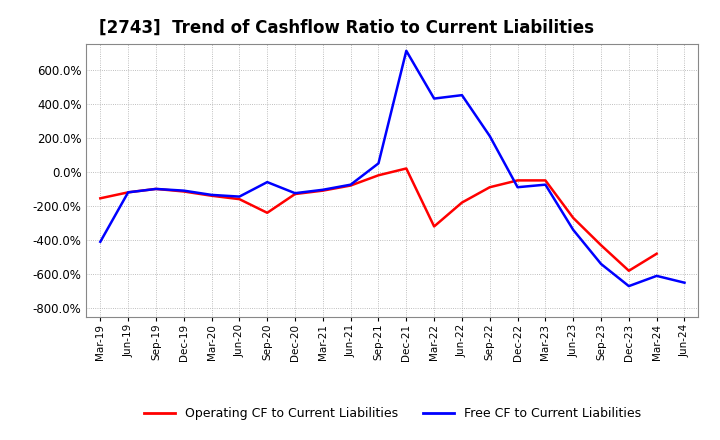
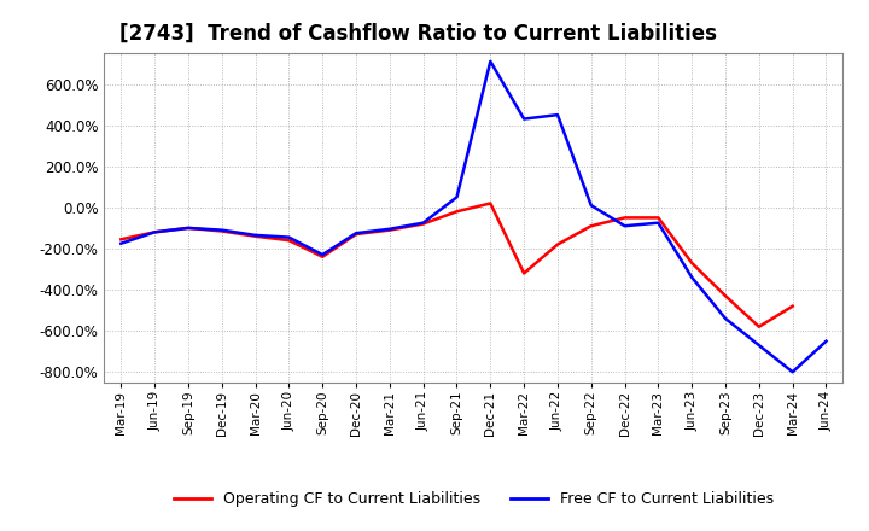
Free CF to Current Liabilities/Mar-19: -410% -> -180%
Free CF to Current Liabilities/Sep-20: -60% -> -230%
Free CF to Current Liabilities/Sep-22: 210% -> 10%
Free CF to Current Liabilities/Mar-24: -610% -> -800%
